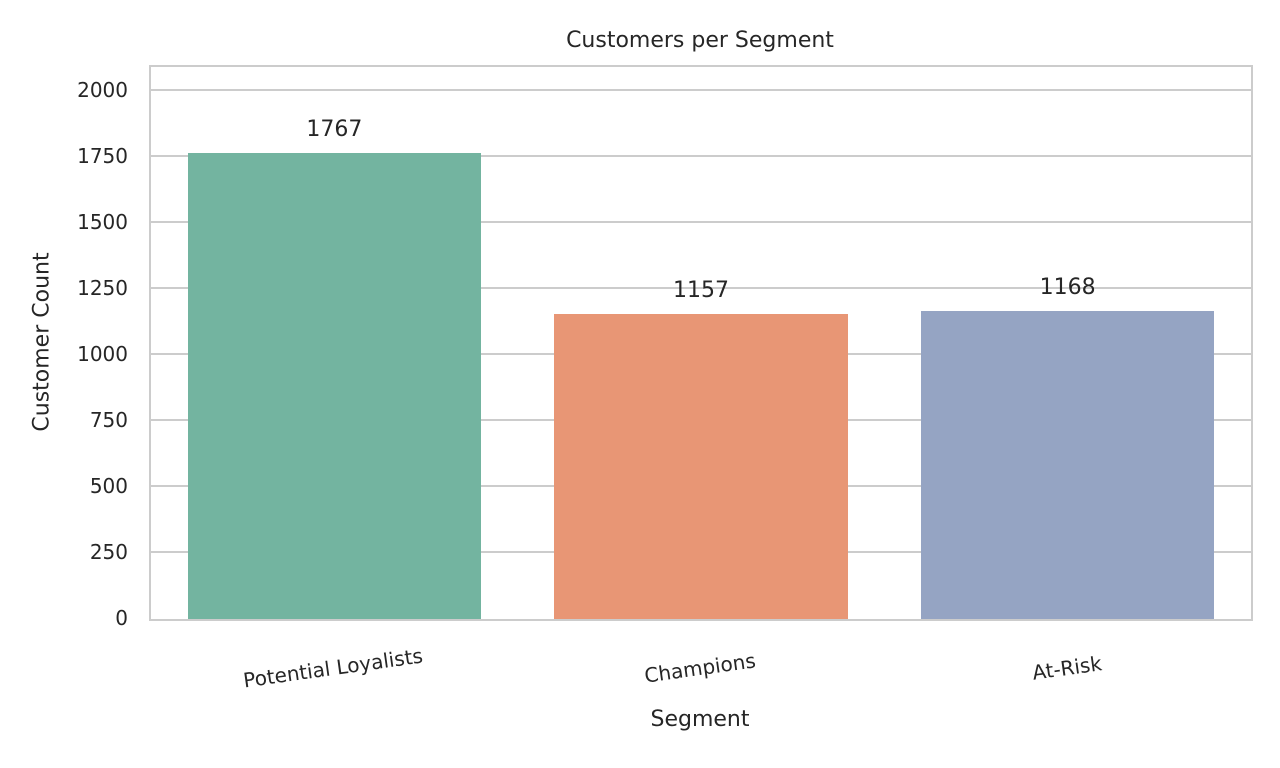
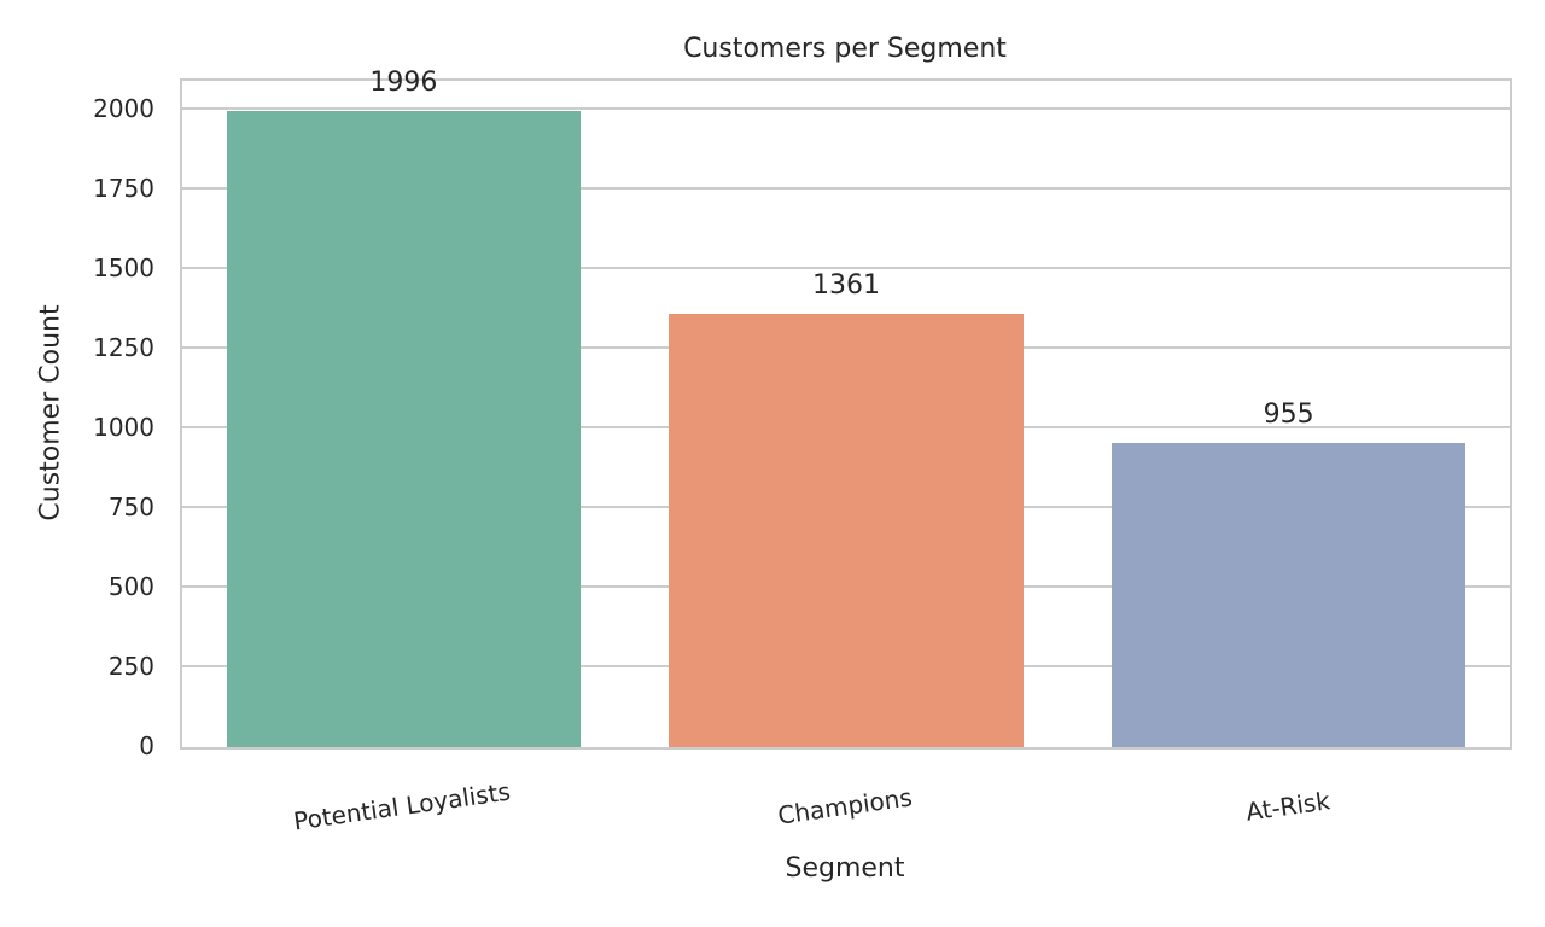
Potential Loyalists: 1767 -> 1996
Champions: 1157 -> 1361
At-Risk: 1168 -> 955
